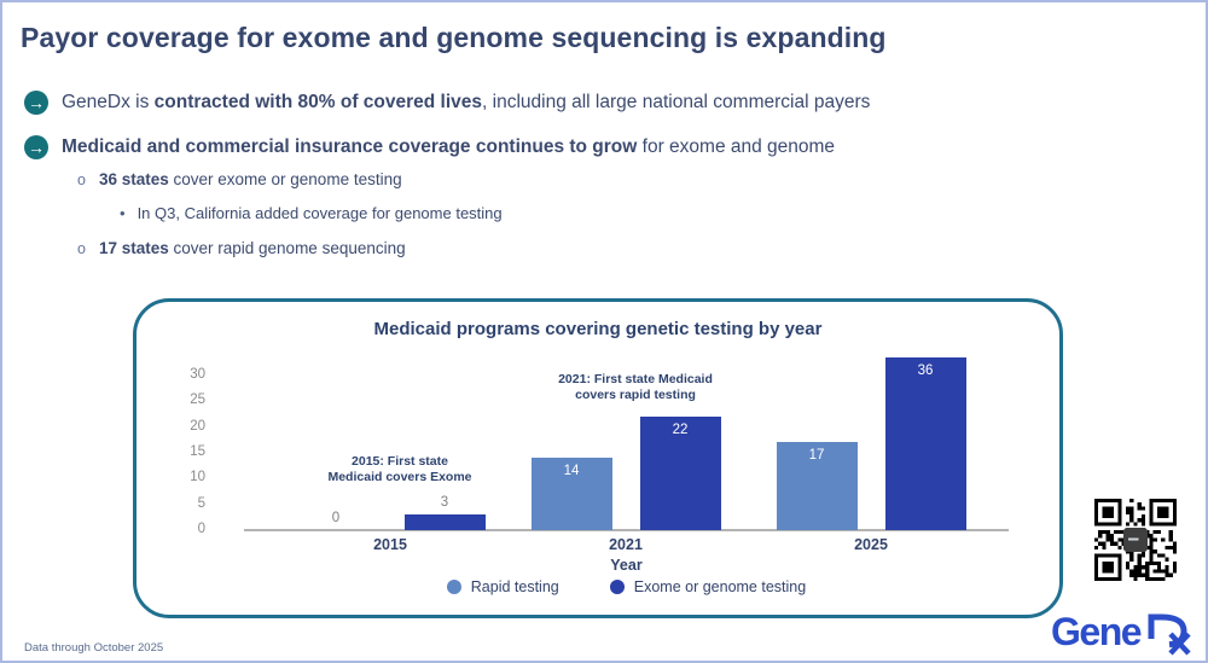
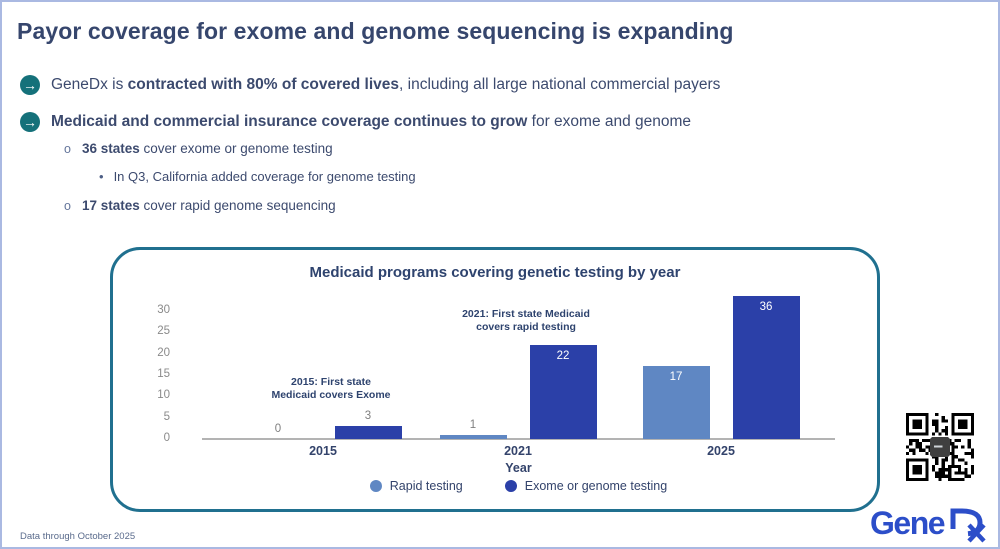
Rapid testing/2021: 14 -> 1
